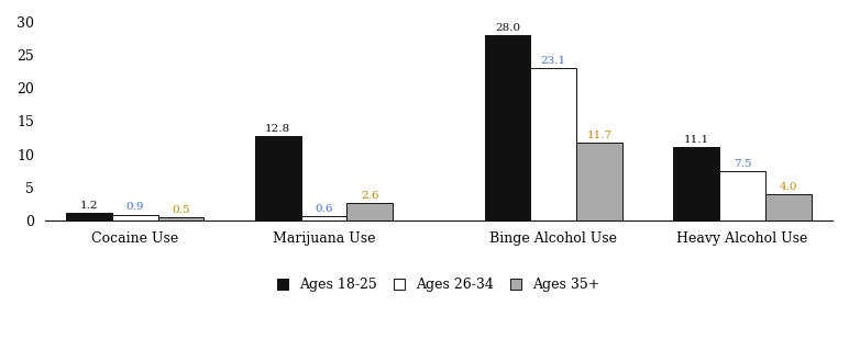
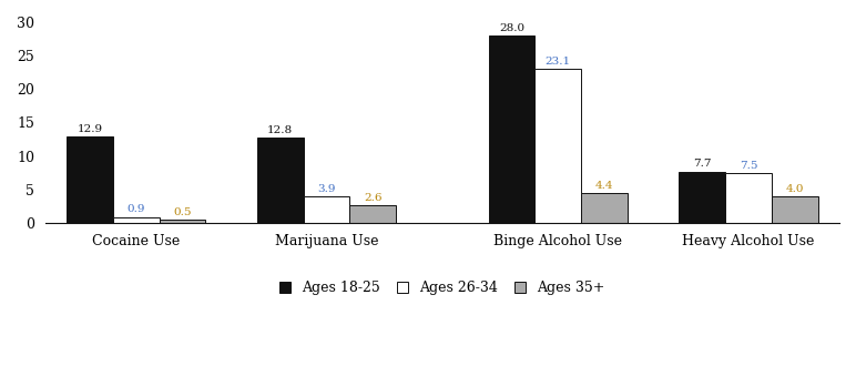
Ages 18-25/Cocaine Use: 1.2 -> 12.9
Ages 26-34/Marijuana Use: 0.6 -> 3.9
Ages 35+/Binge Alcohol Use: 11.7 -> 4.4
Ages 18-25/Heavy Alcohol Use: 11.1 -> 7.7
